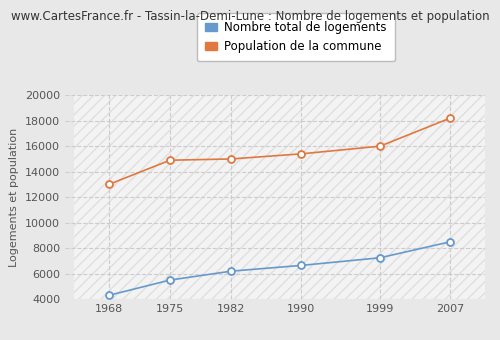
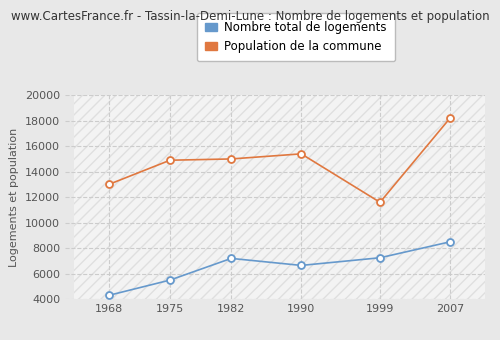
Nombre total de logements/1982: 6200 -> 7200
Population de la commune/1999: 16000 -> 11600
